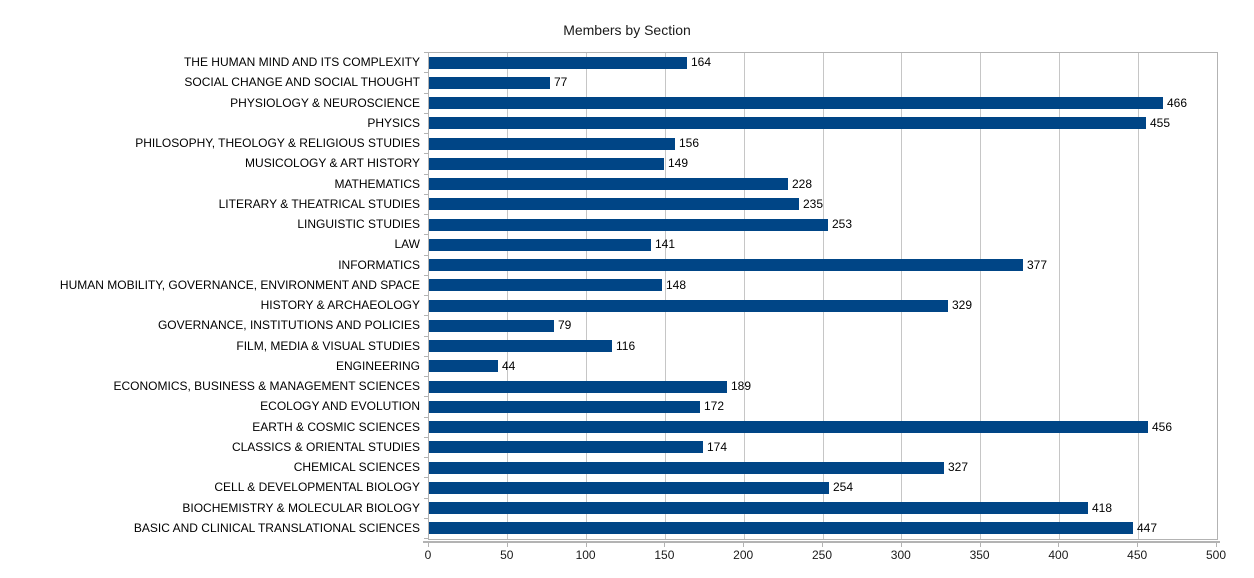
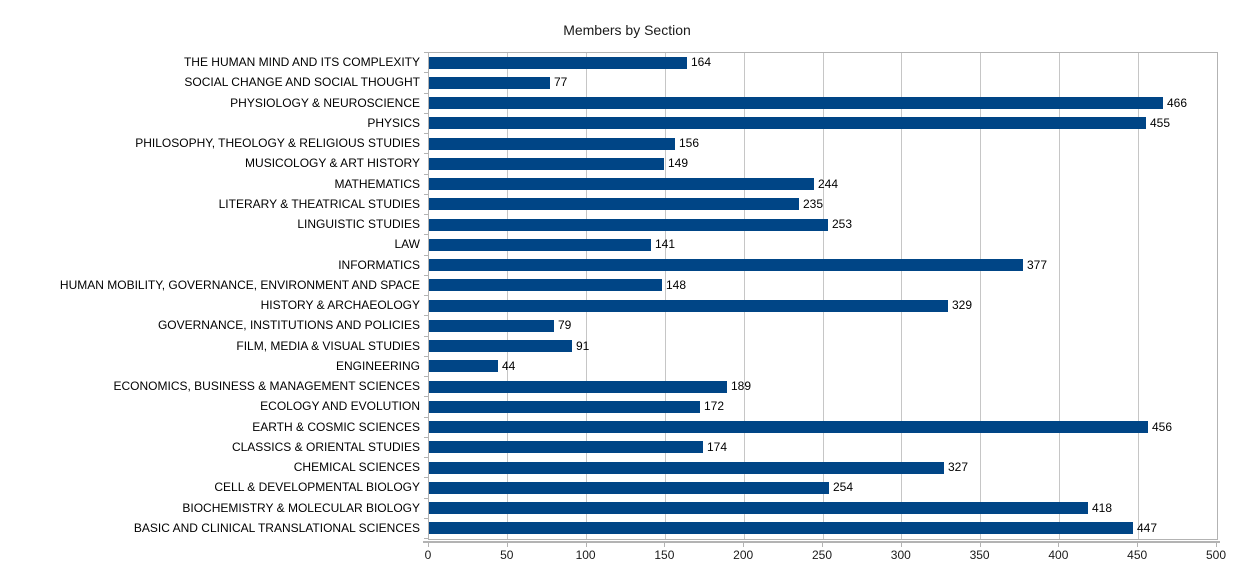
MATHEMATICS: 228 -> 244
FILM, MEDIA & VISUAL STUDIES: 116 -> 91
